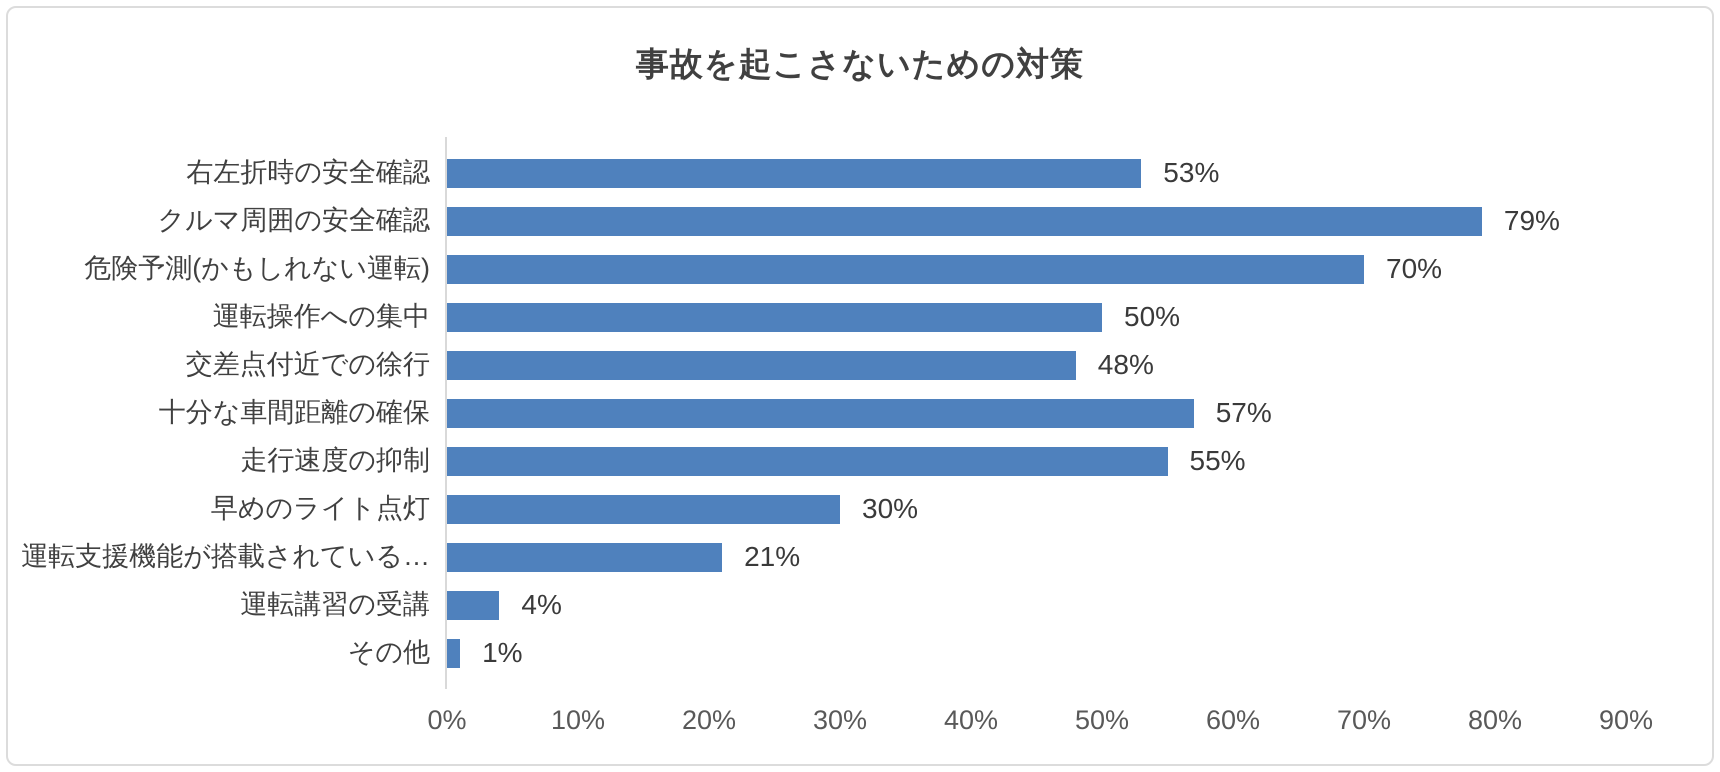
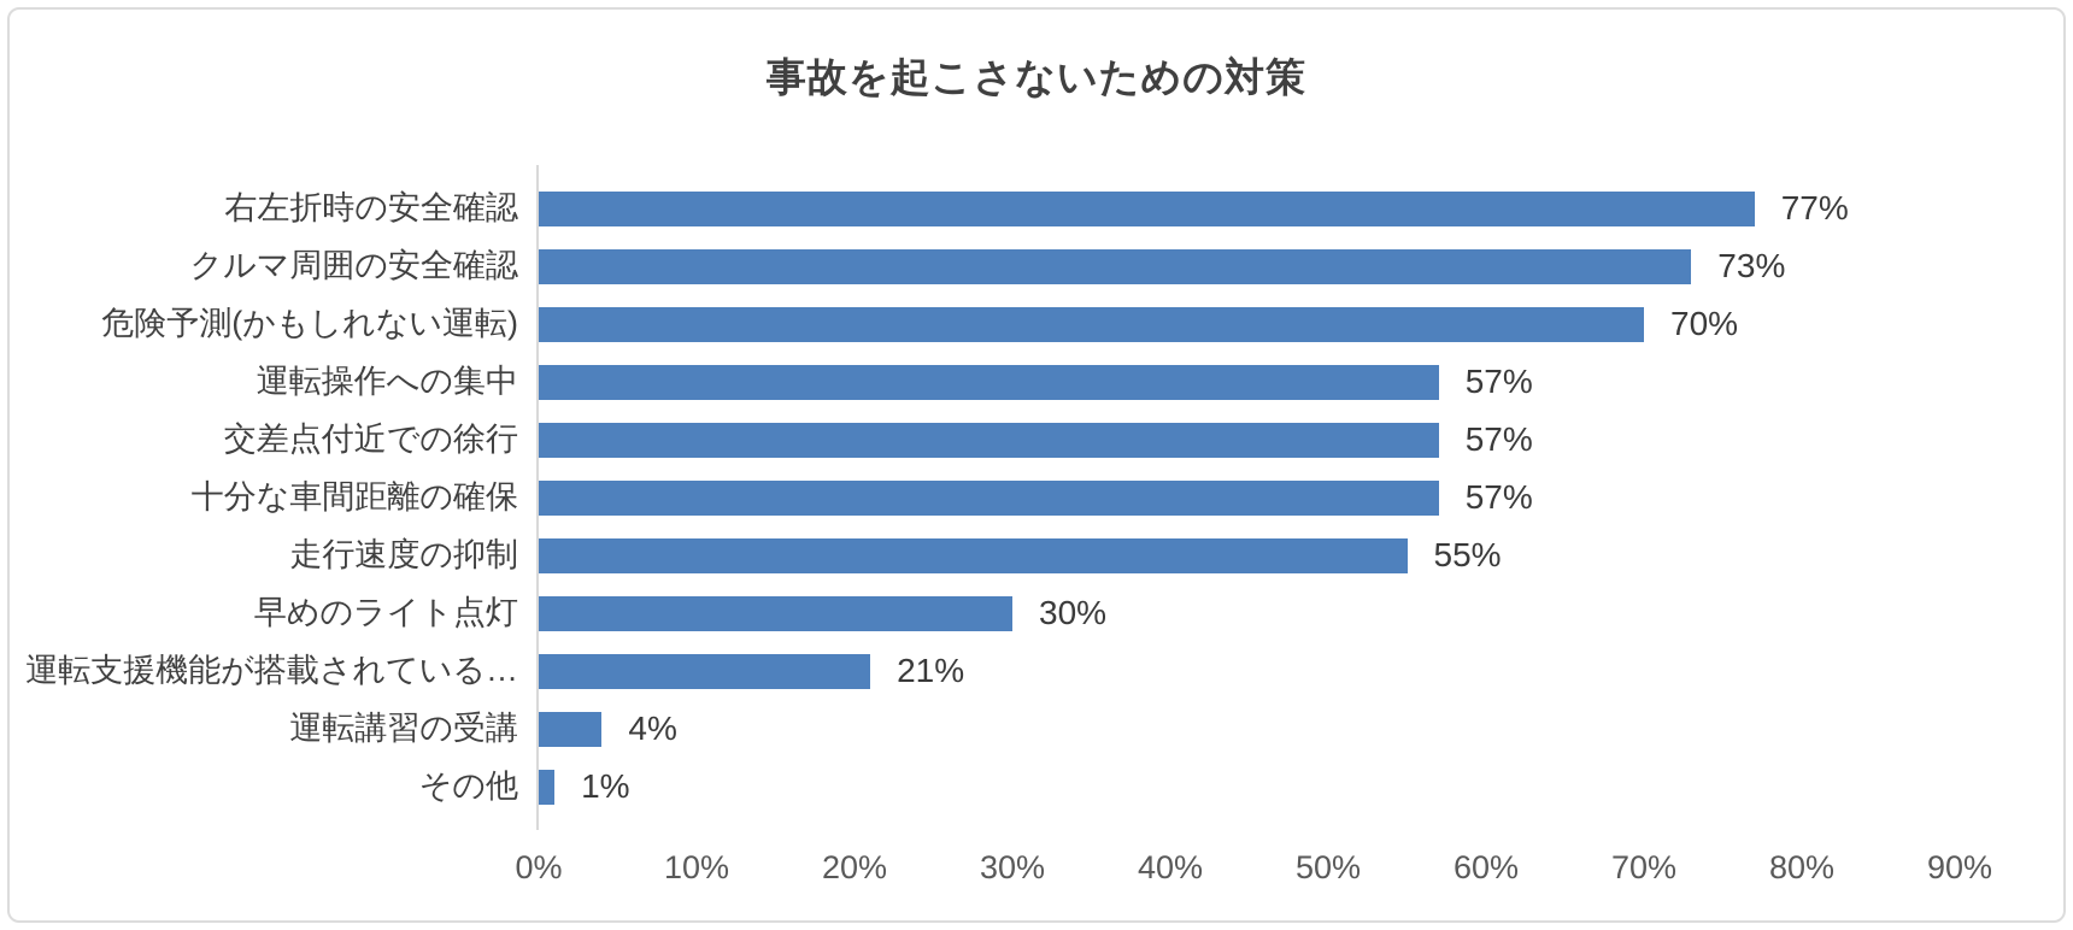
右左折時の安全確認: 53% -> 77%
クルマ周囲の安全確認: 79% -> 73%
運転操作への集中: 50% -> 57%
交差点付近での徐行: 48% -> 57%
